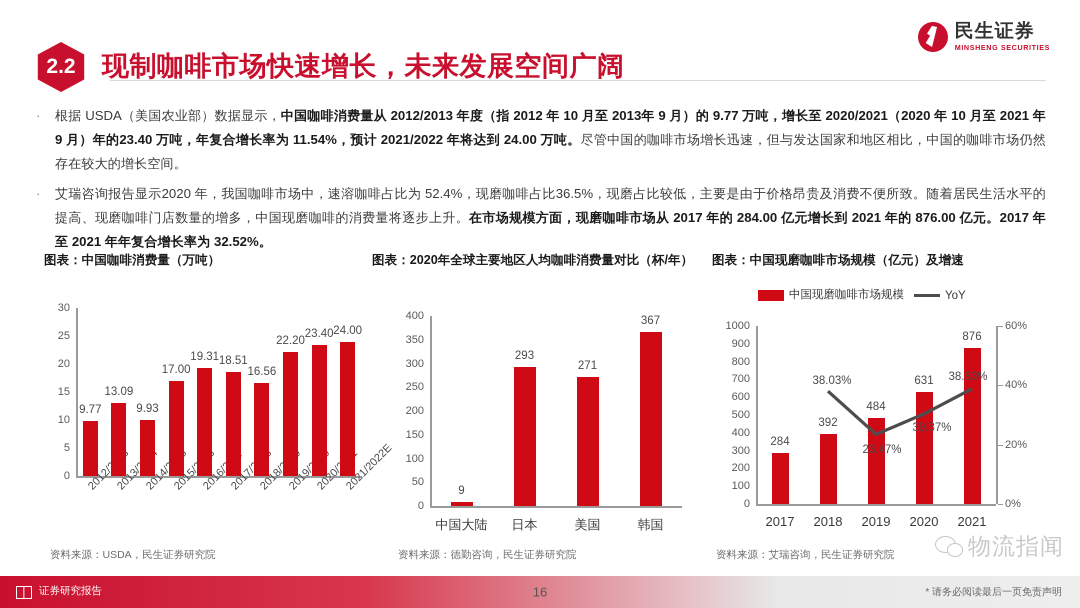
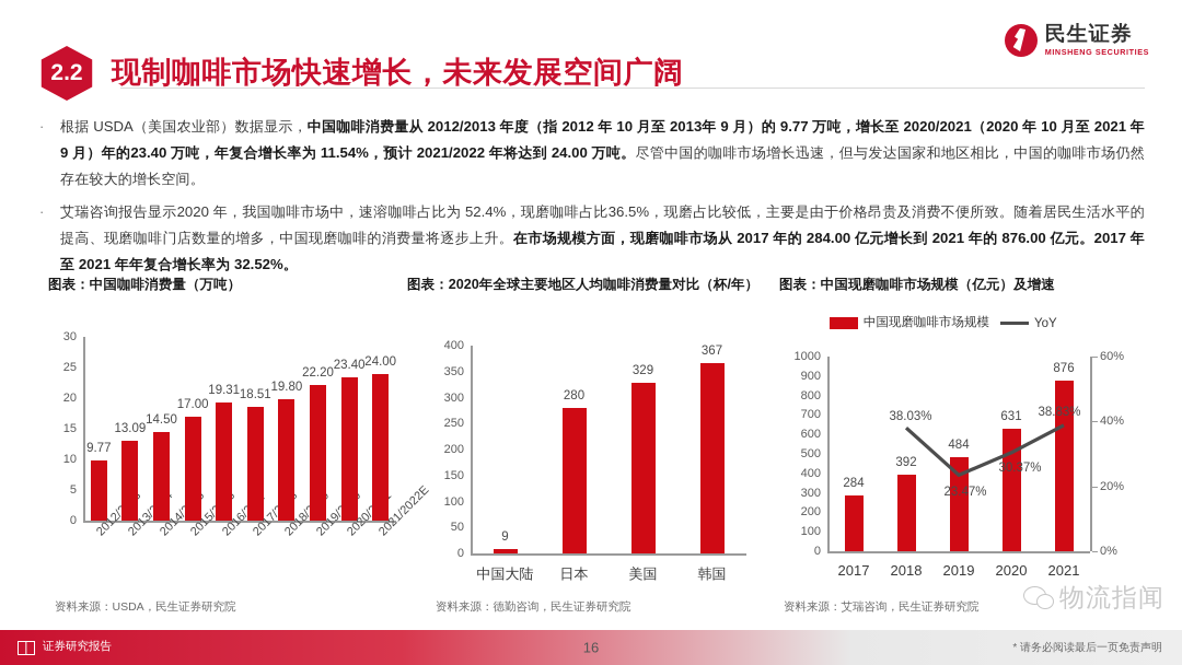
图表：中国咖啡消费量（万吨）/2014/2015: 9.93 -> 14.50
图表：中国咖啡消费量（万吨）/2018/2019: 16.56 -> 19.80
图表：2020年全球主要地区人均咖啡消费量对比（杯/年）/日本: 293 -> 280
图表：2020年全球主要地区人均咖啡消费量对比（杯/年）/美国: 271 -> 329
